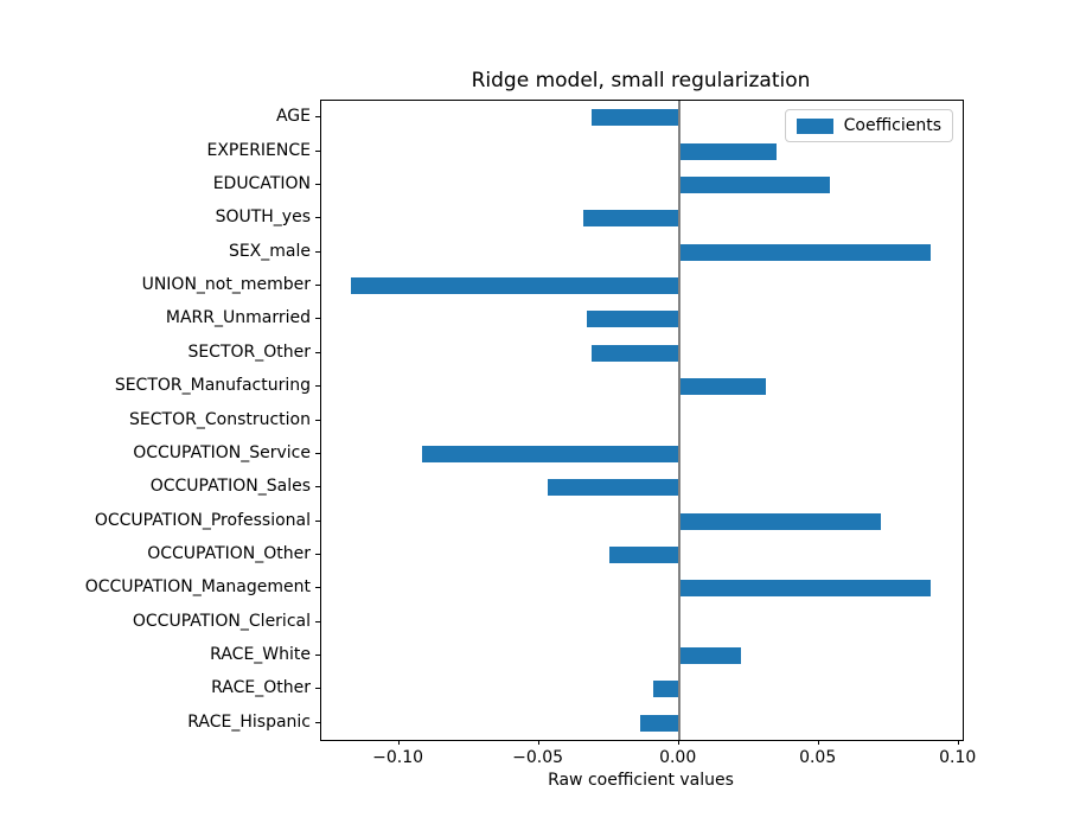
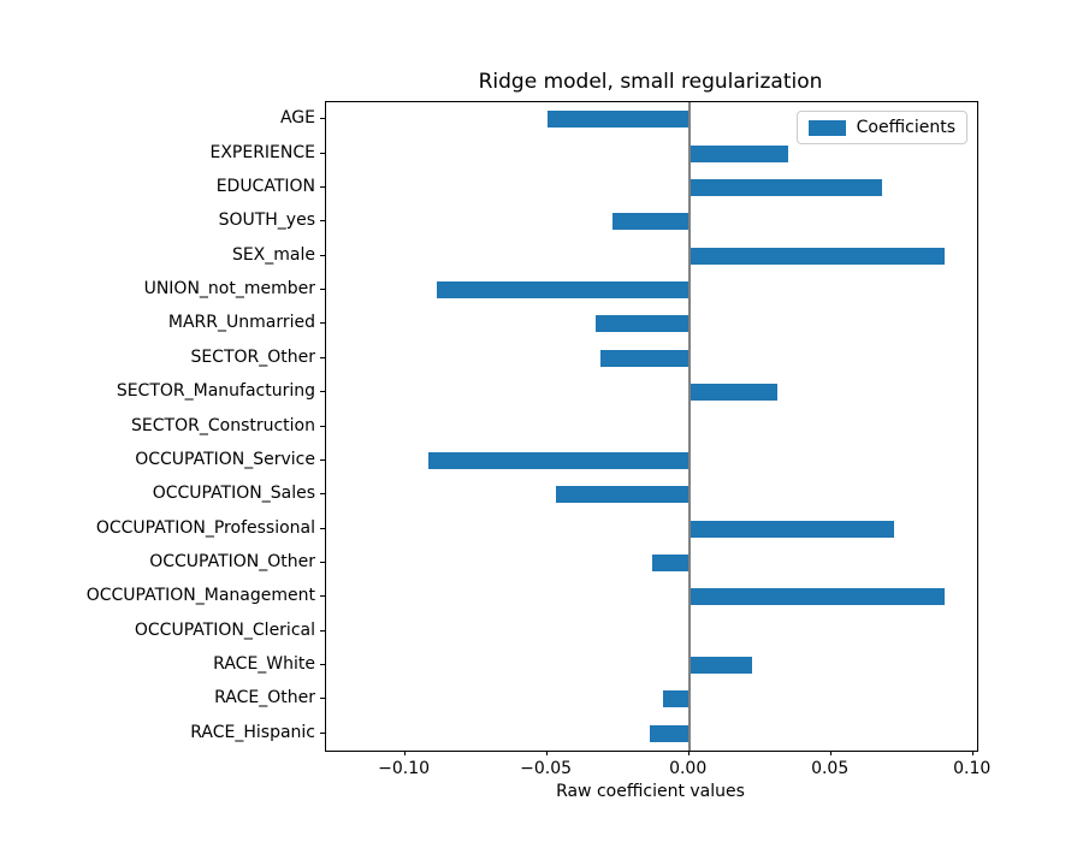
AGE: -0.031 -> -0.050
EDUCATION: 0.054 -> 0.068
SOUTH_yes: -0.034 -> -0.027
UNION_not_member: -0.117 -> -0.089
OCCUPATION_Other: -0.025 -> -0.013
